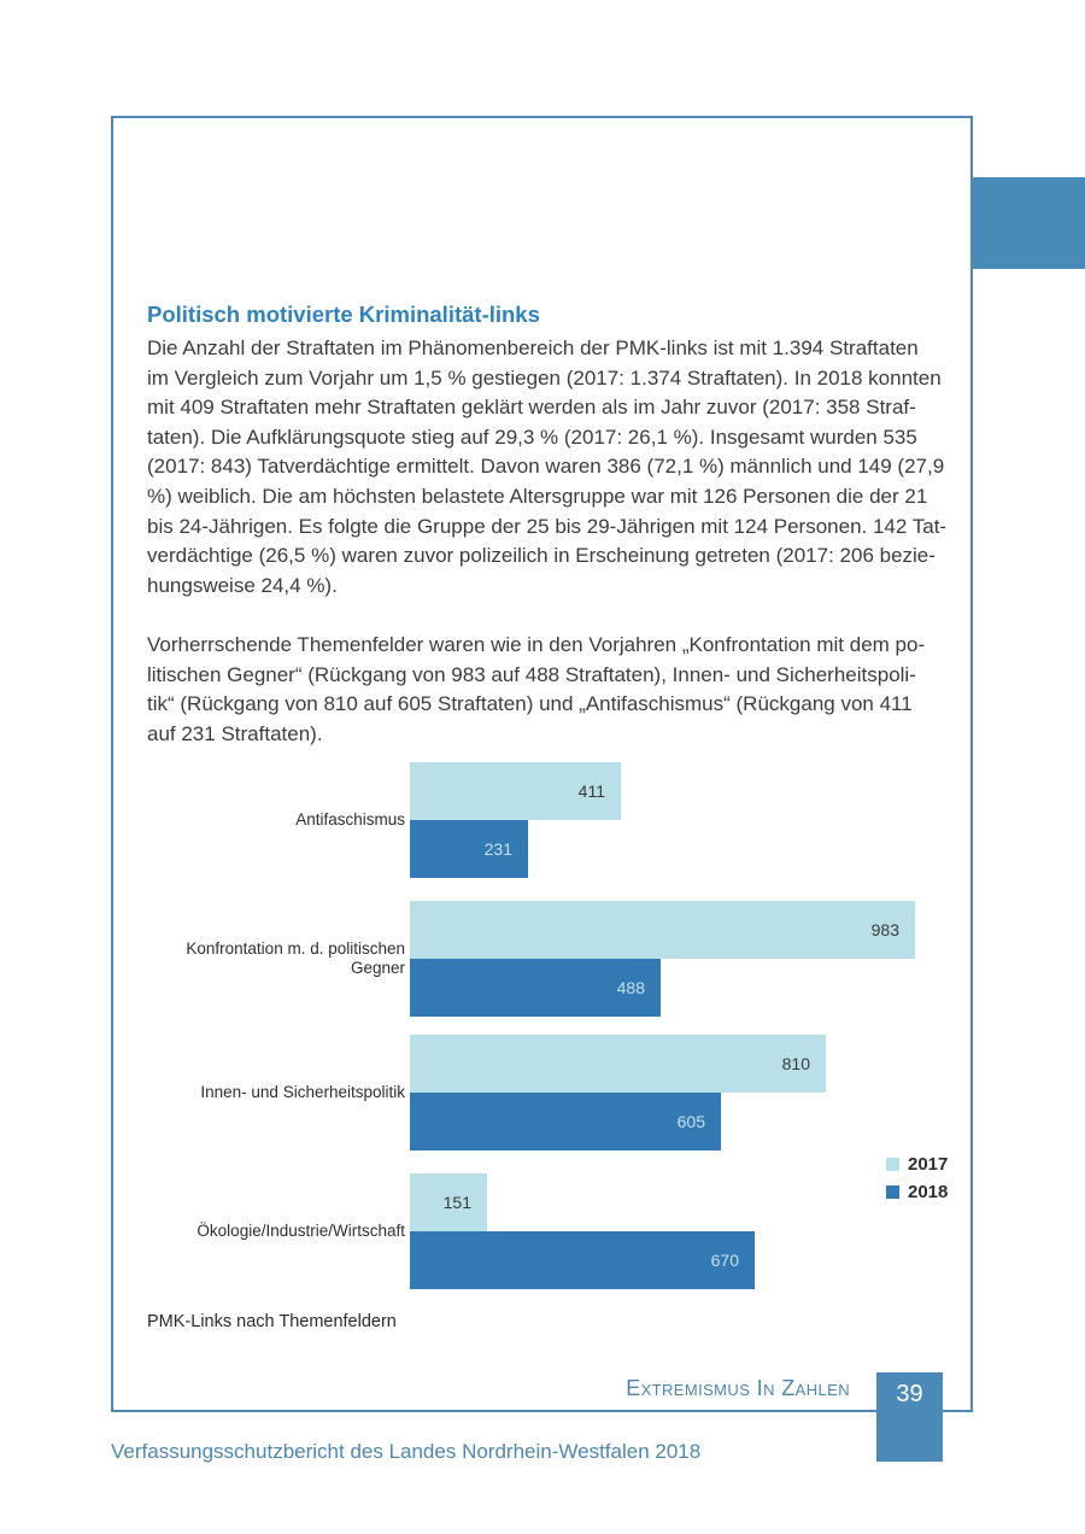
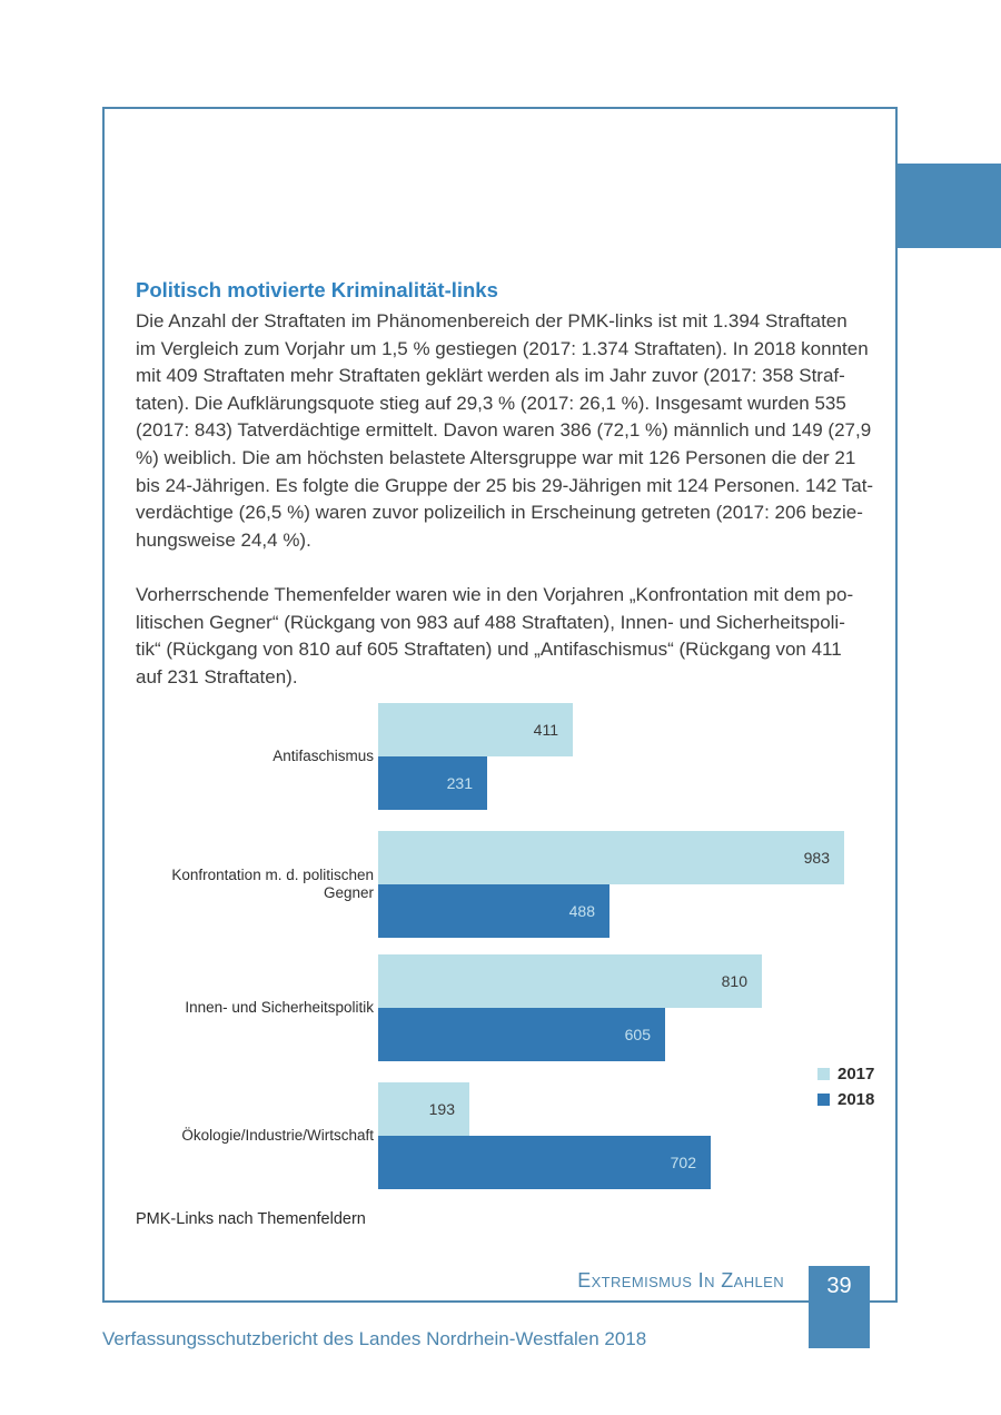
2017/Ökologie/Industrie/Wirtschaft: 151 -> 193
2018/Ökologie/Industrie/Wirtschaft: 670 -> 702
